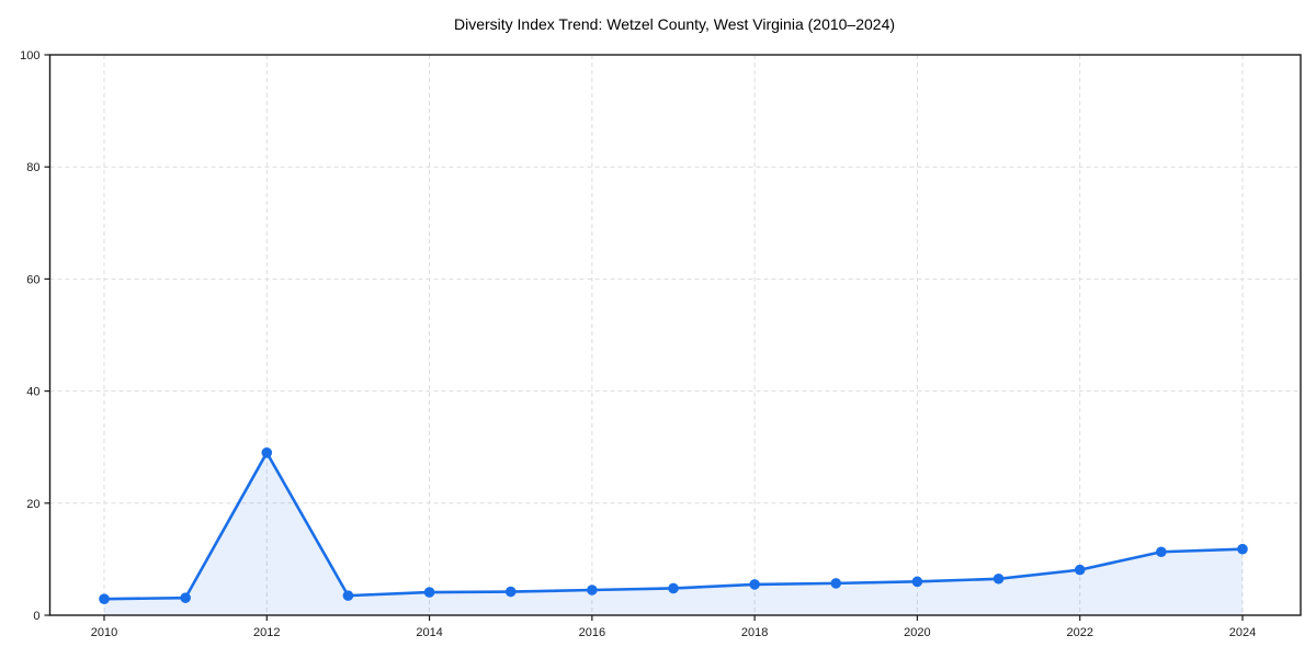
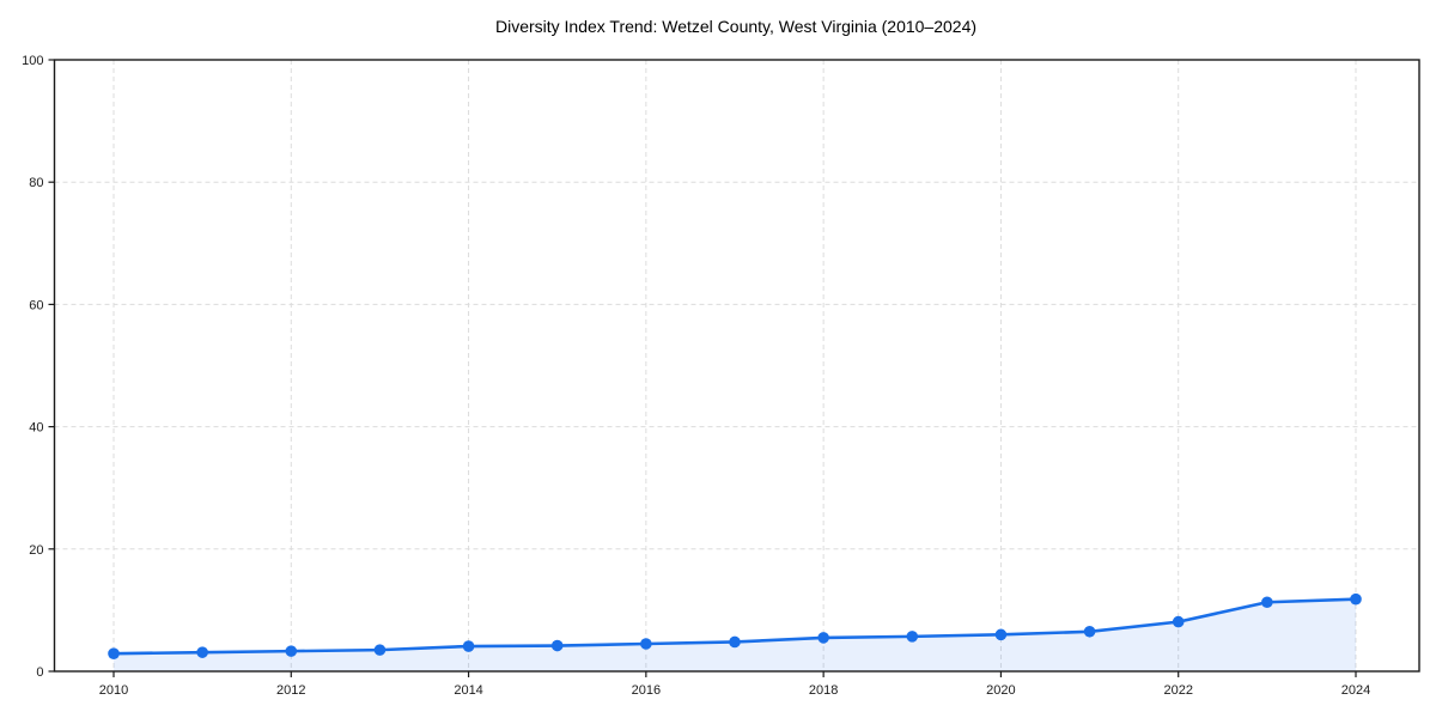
2012: 29 -> 3
